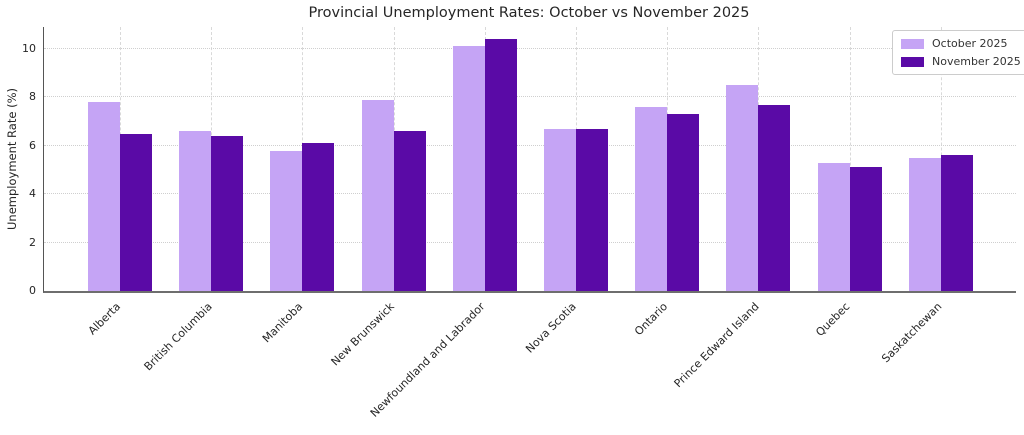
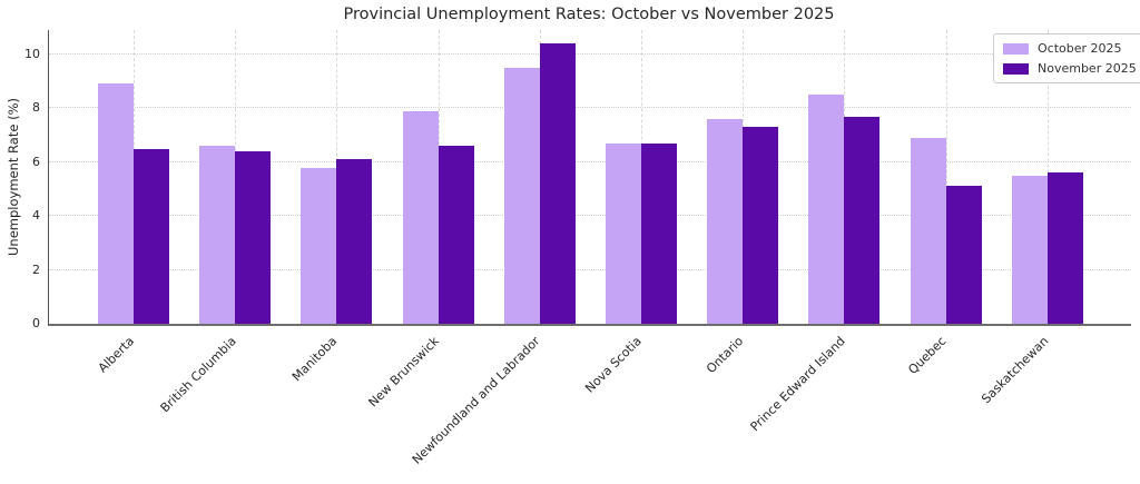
October 2025/Alberta: 7.8 -> 8.9
October 2025/Newfoundland and Labrador: 10.1 -> 9.5
October 2025/Quebec: 5.3 -> 6.9
